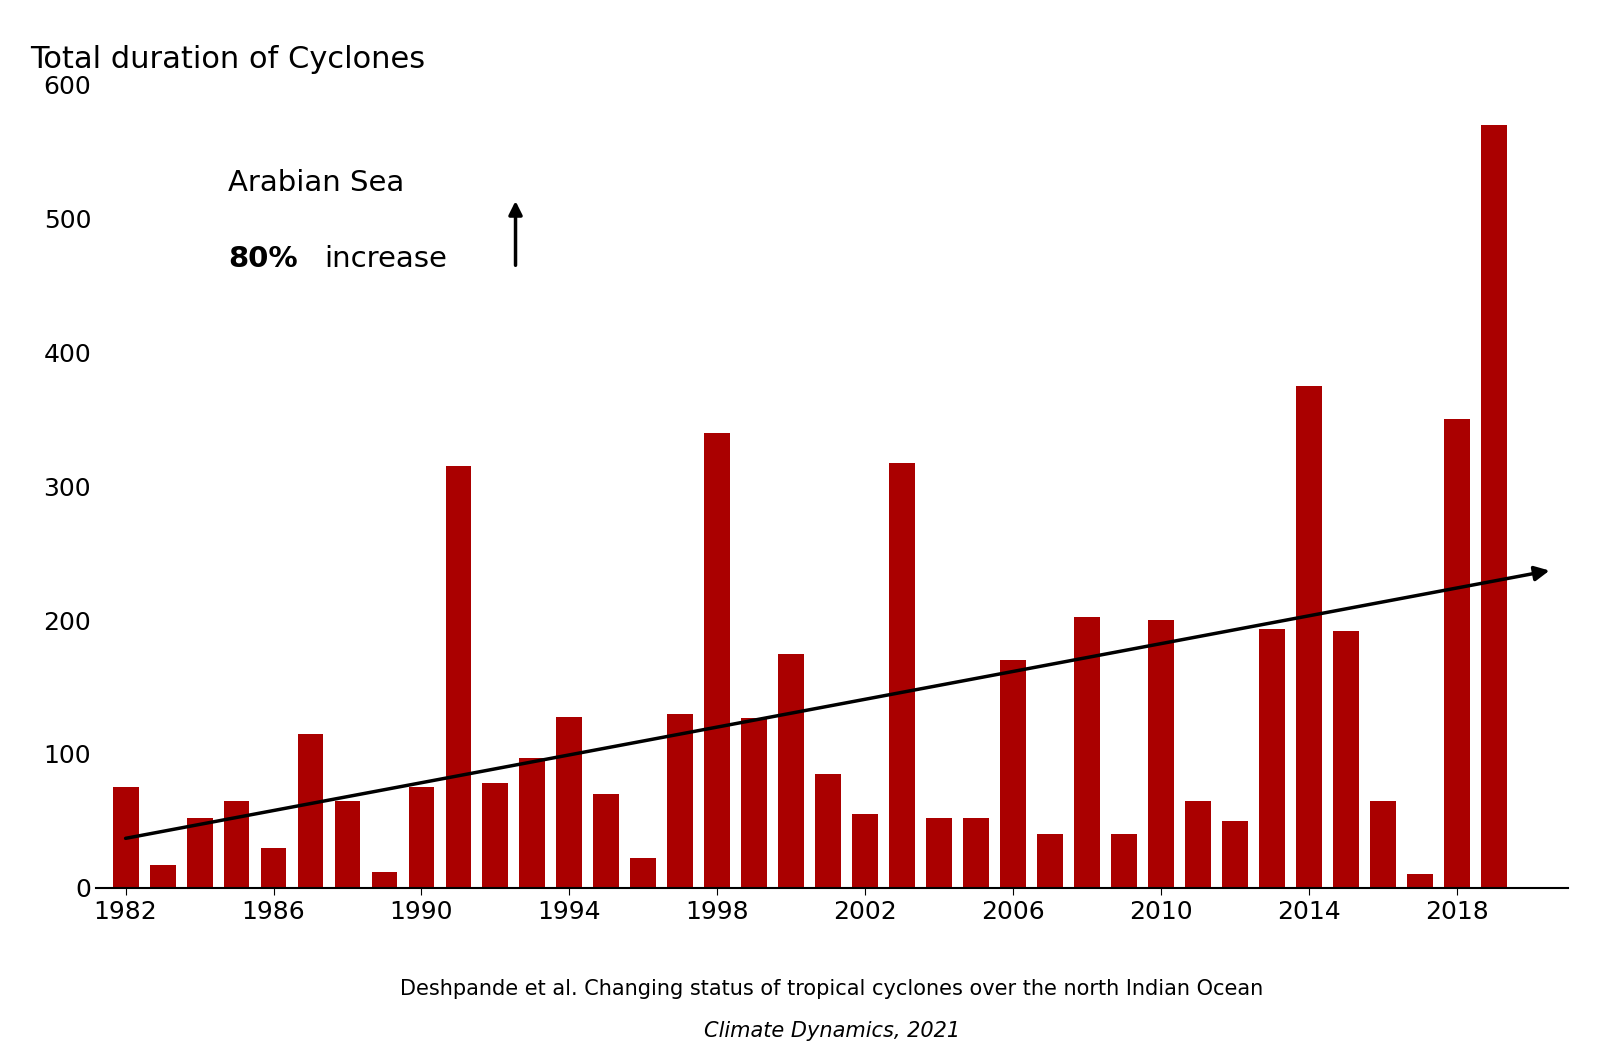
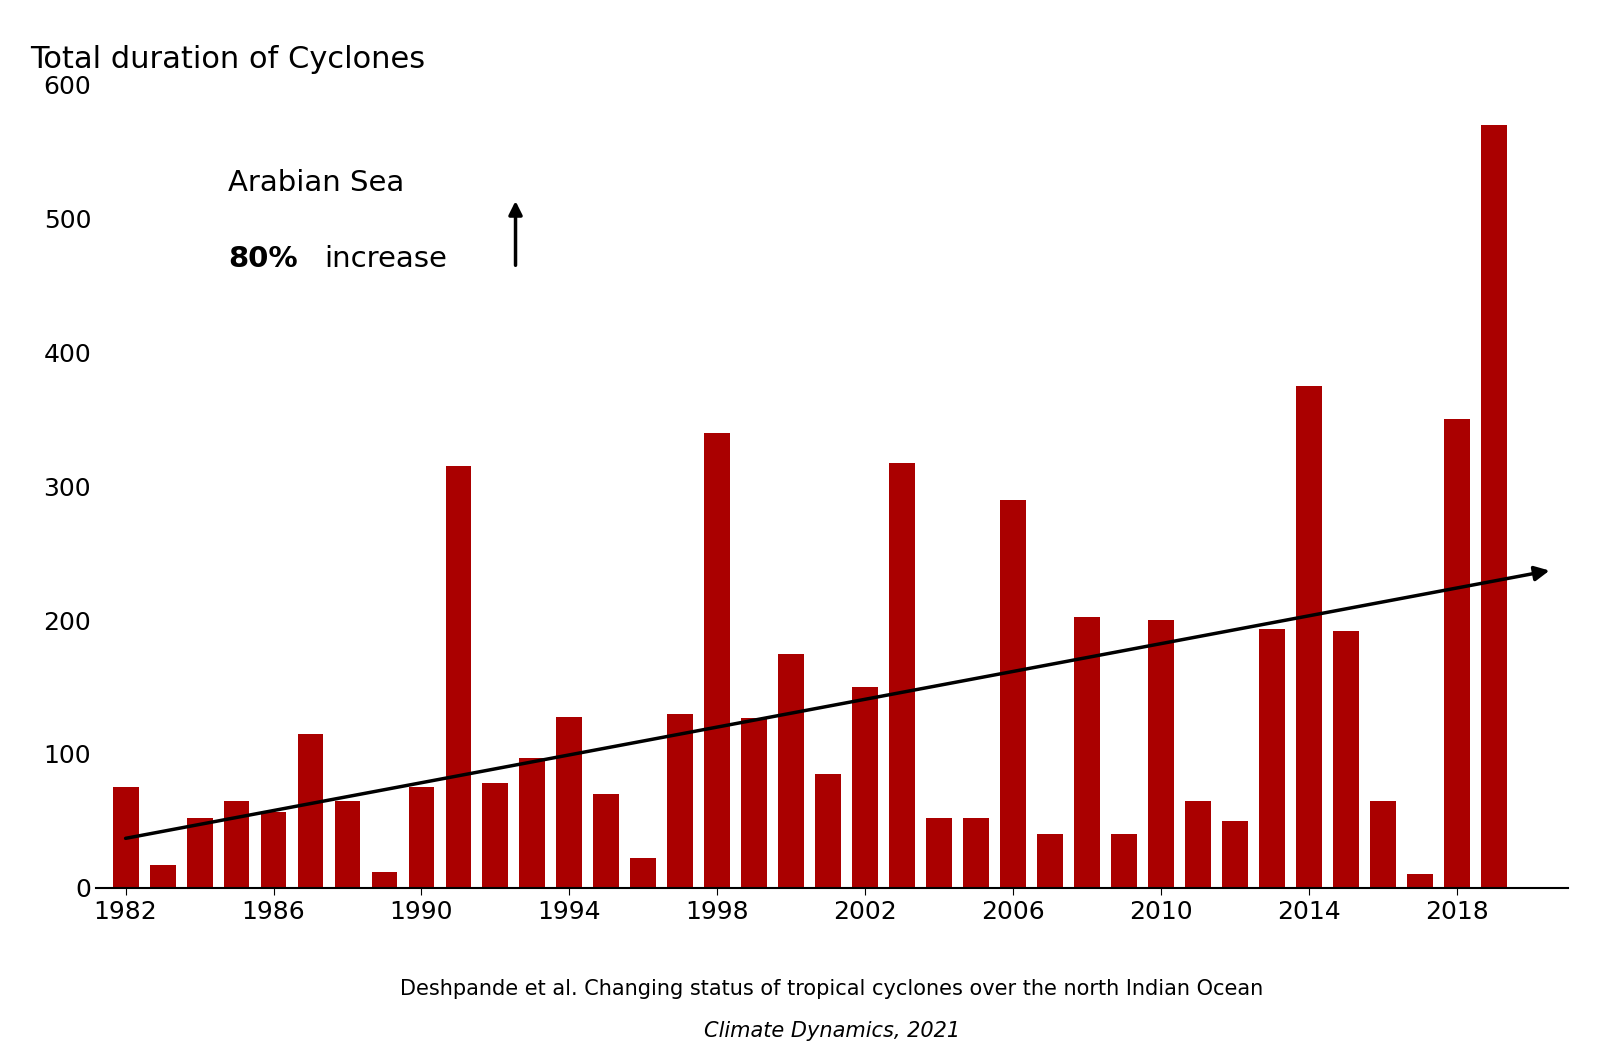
1986: 30 -> 57
2002: 55 -> 150
2006: 170 -> 290
